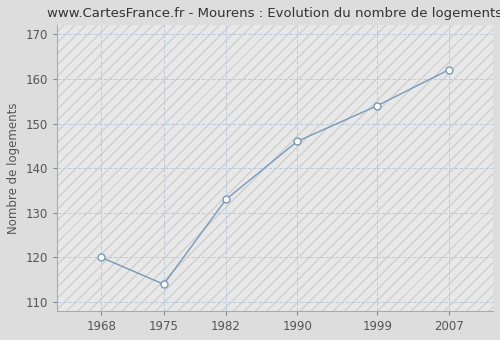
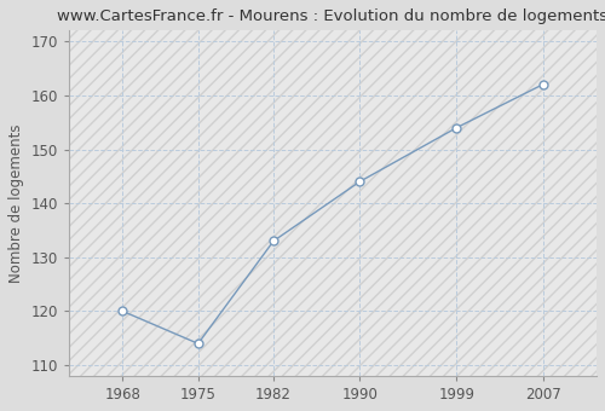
1990: 146 -> 144
